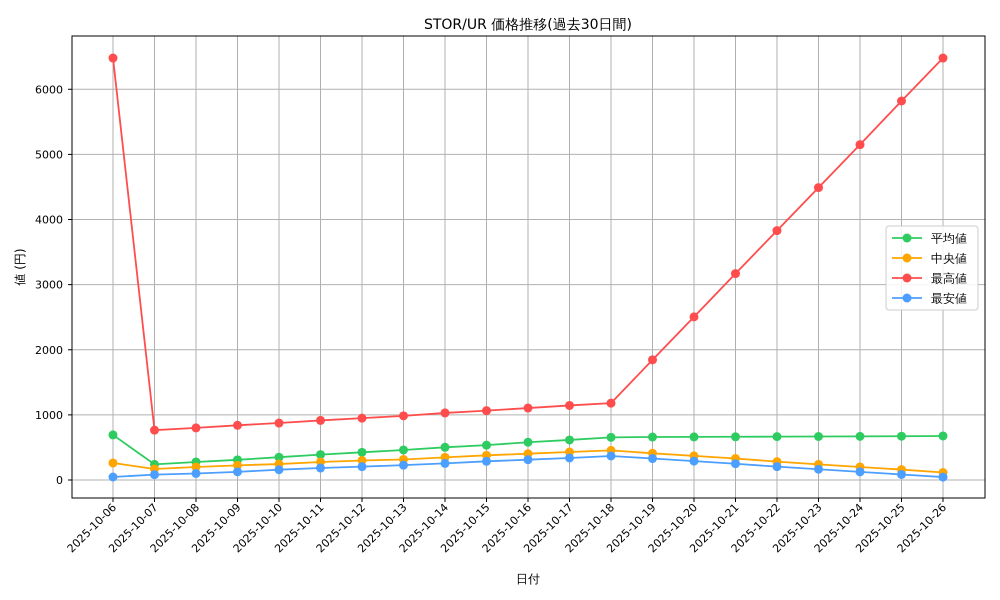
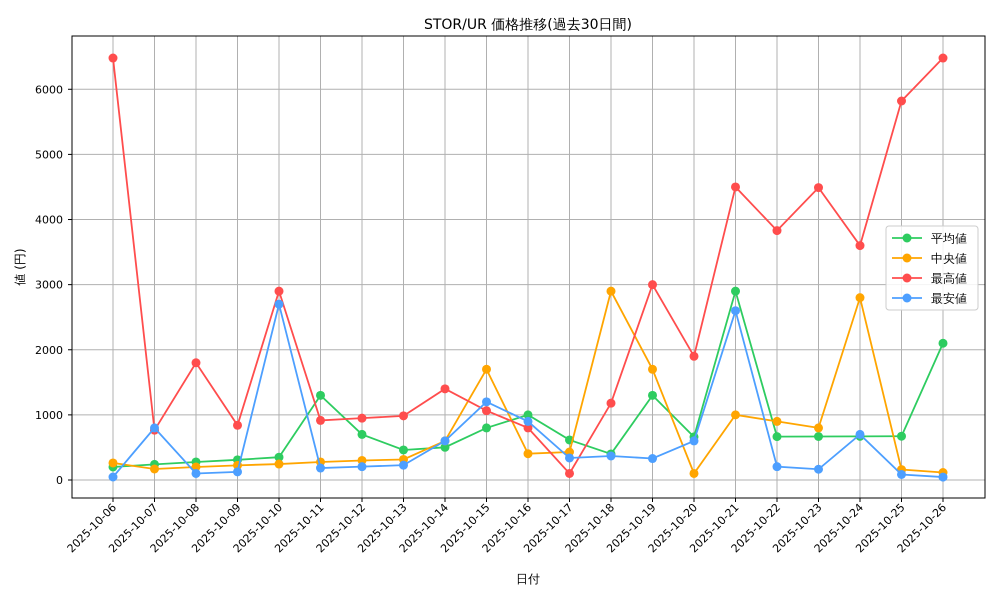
平均値/2025-10-06: 700 -> 200
最安値/2025-10-07: 100 -> 800
最高値/2025-10-08: 800 -> 1800
最高値/2025-10-10: 900 -> 2900
最安値/2025-10-10: 200 -> 2700
平均値/2025-10-11: 400 -> 1300
平均値/2025-10-12: 400 -> 700
中央値/2025-10-14: 300 -> 600
最高値/2025-10-14: 1000 -> 1400
最安値/2025-10-14: 300 -> 600
平均値/2025-10-15: 500 -> 800
中央値/2025-10-15: 400 -> 1700
最安値/2025-10-15: 300 -> 1200
平均値/2025-10-16: 600 -> 1000
最高値/2025-10-16: 1100 -> 800
最安値/2025-10-16: 300 -> 900
最高値/2025-10-17: 1100 -> 100
平均値/2025-10-18: 700 -> 400
中央値/2025-10-18: 500 -> 2900
平均値/2025-10-19: 700 -> 1300
中央値/2025-10-19: 400 -> 1700
最高値/2025-10-19: 1800 -> 3000
中央値/2025-10-20: 400 -> 100
最高値/2025-10-20: 2500 -> 1900
最安値/2025-10-20: 300 -> 600
平均値/2025-10-21: 700 -> 2900
中央値/2025-10-21: 300 -> 1000
最高値/2025-10-21: 3200 -> 4500
最安値/2025-10-21: 200 -> 2600
中央値/2025-10-22: 300 -> 900
中央値/2025-10-23: 200 -> 800
中央値/2025-10-24: 200 -> 2800
最高値/2025-10-24: 5200 -> 3600
最安値/2025-10-24: 100 -> 700
平均値/2025-10-26: 700 -> 2100
